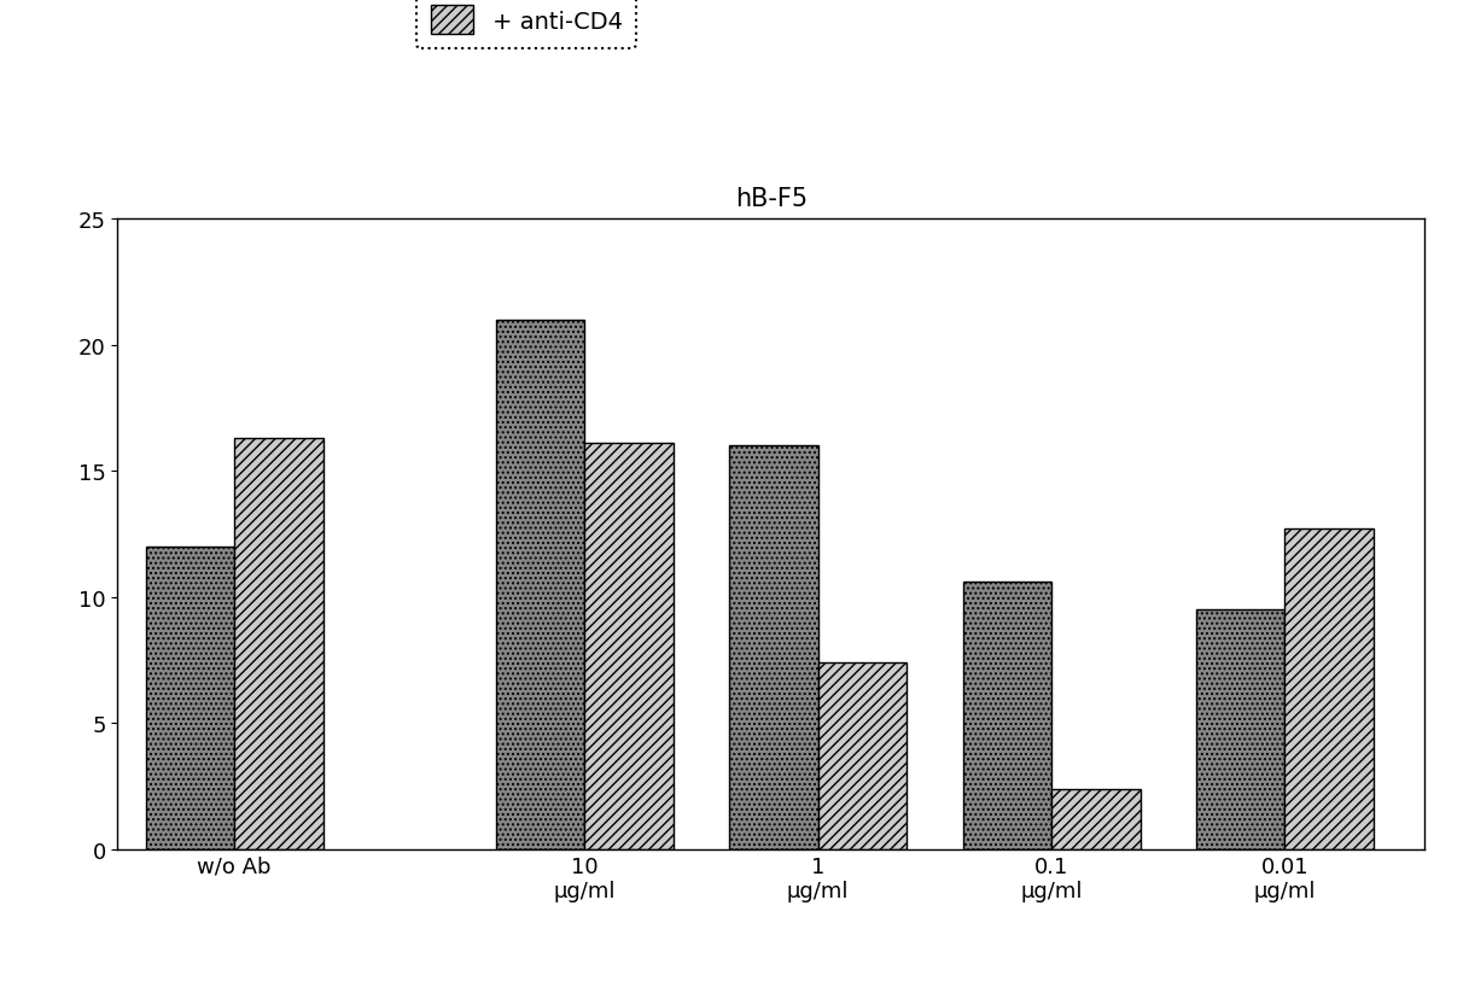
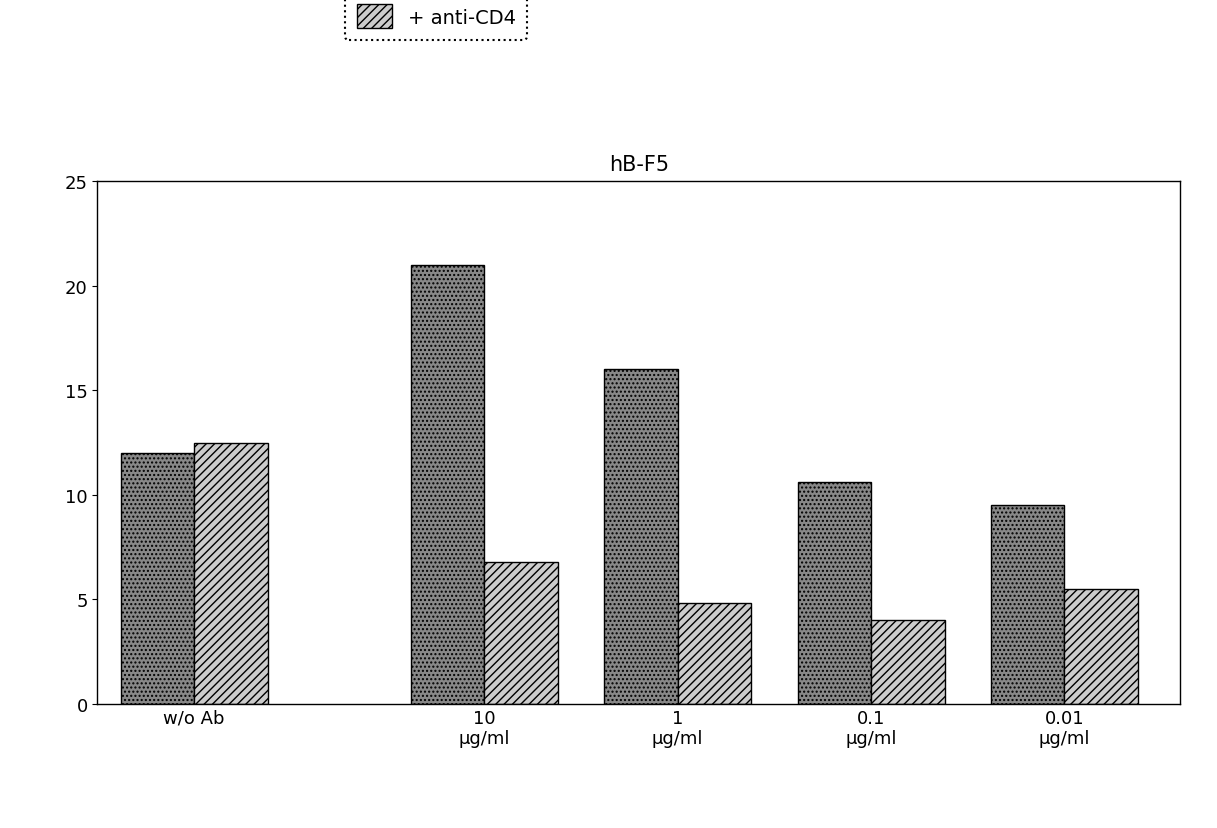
+ anti-CD4/w/o Ab: 16.3 -> 12.5
+ anti-CD4/10 μg/ml: 16.1 -> 6.8
+ anti-CD4/1 μg/ml: 7.4 -> 4.8
+ anti-CD4/0.1 μg/ml: 2.4 -> 4.0
+ anti-CD4/0.01 μg/ml: 12.7 -> 5.5
